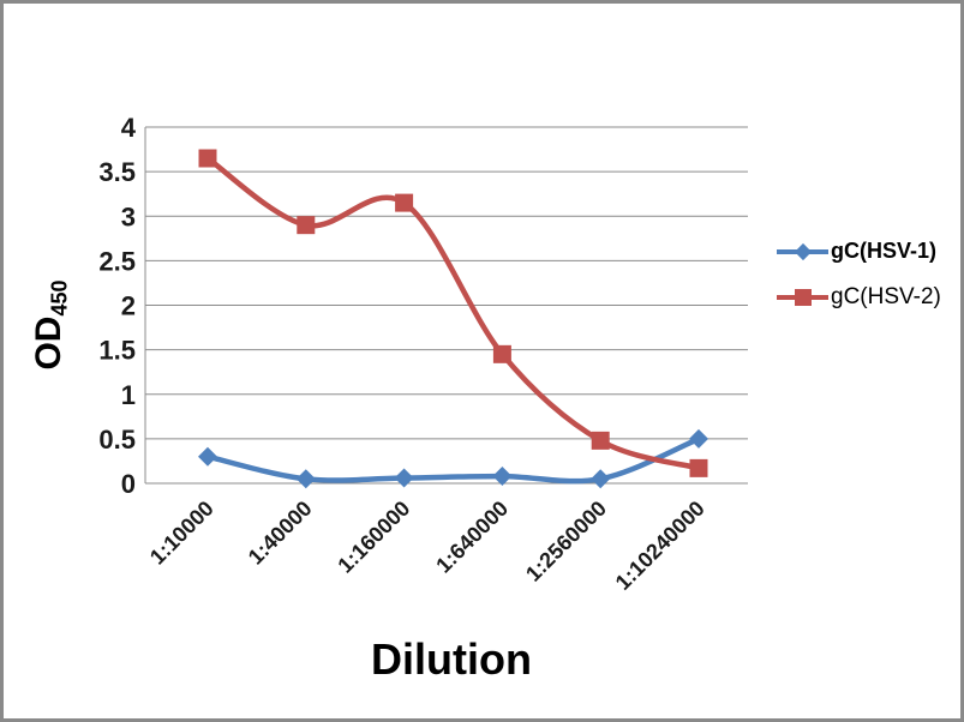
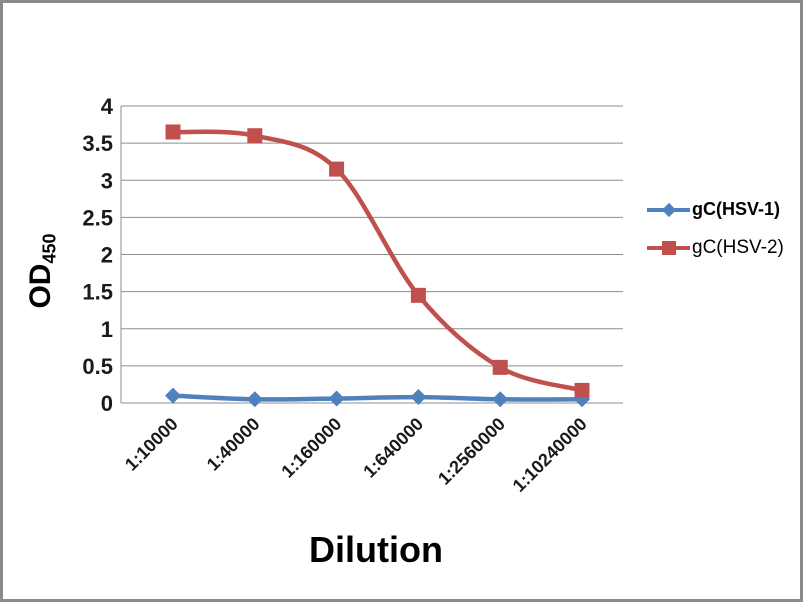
gC(HSV-1)/1:10000: 0.3 -> 0.1
gC(HSV-2)/1:40000: 2.9 -> 3.6
gC(HSV-1)/1:10240000: 0.5 -> 0.1
